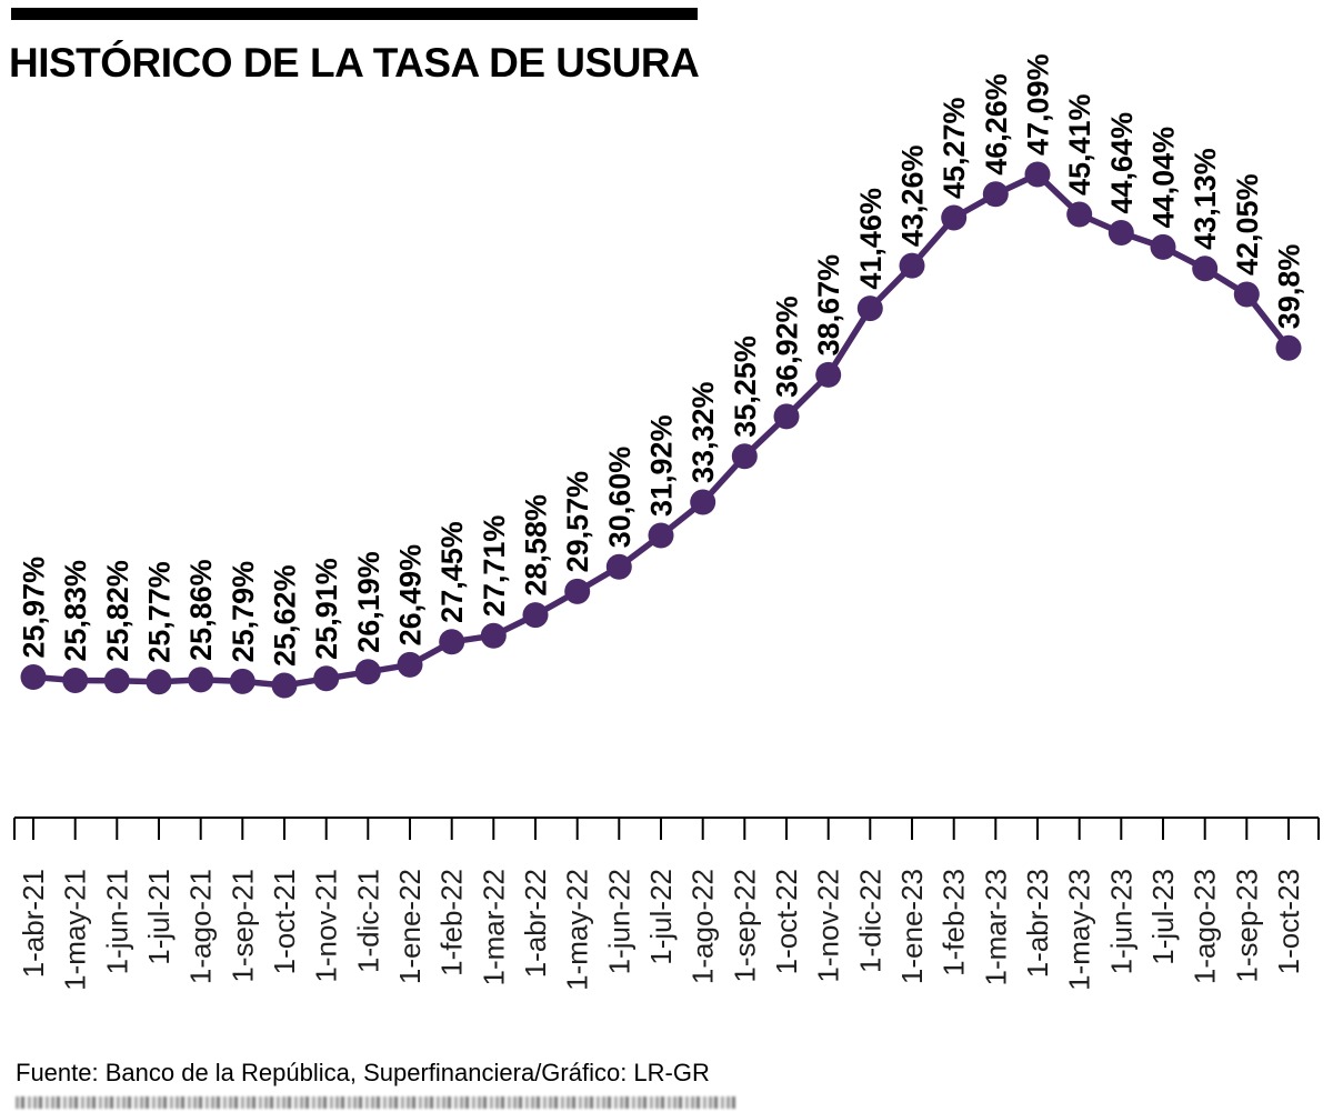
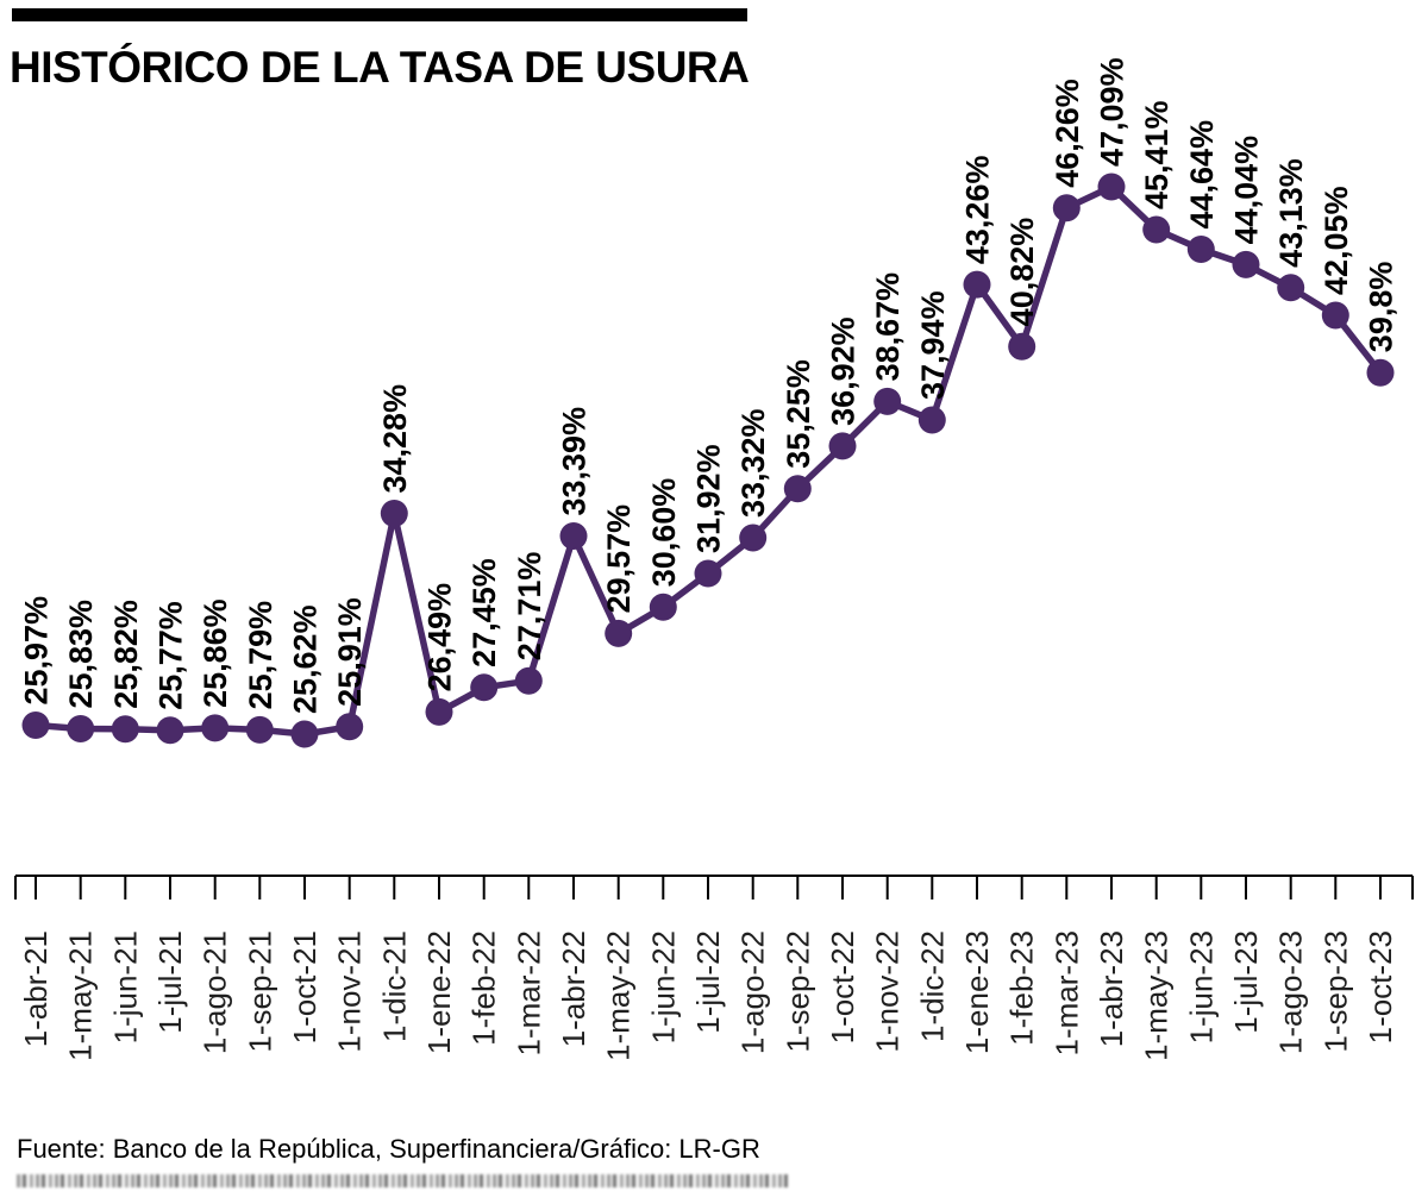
1-dic-21: 26,19% -> 34,28%
1-abr-22: 28,58% -> 33,39%
1-dic-22: 41,46% -> 37,94%
1-feb-23: 45,27% -> 40,82%
